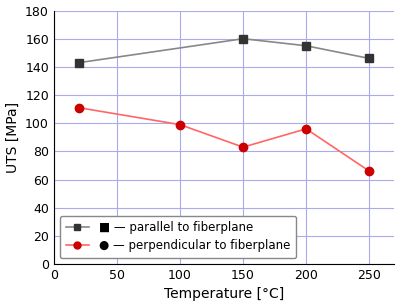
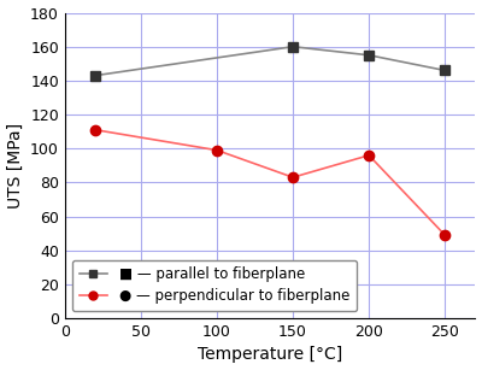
● — perpendicular to fiberplane/250: 66 -> 49
